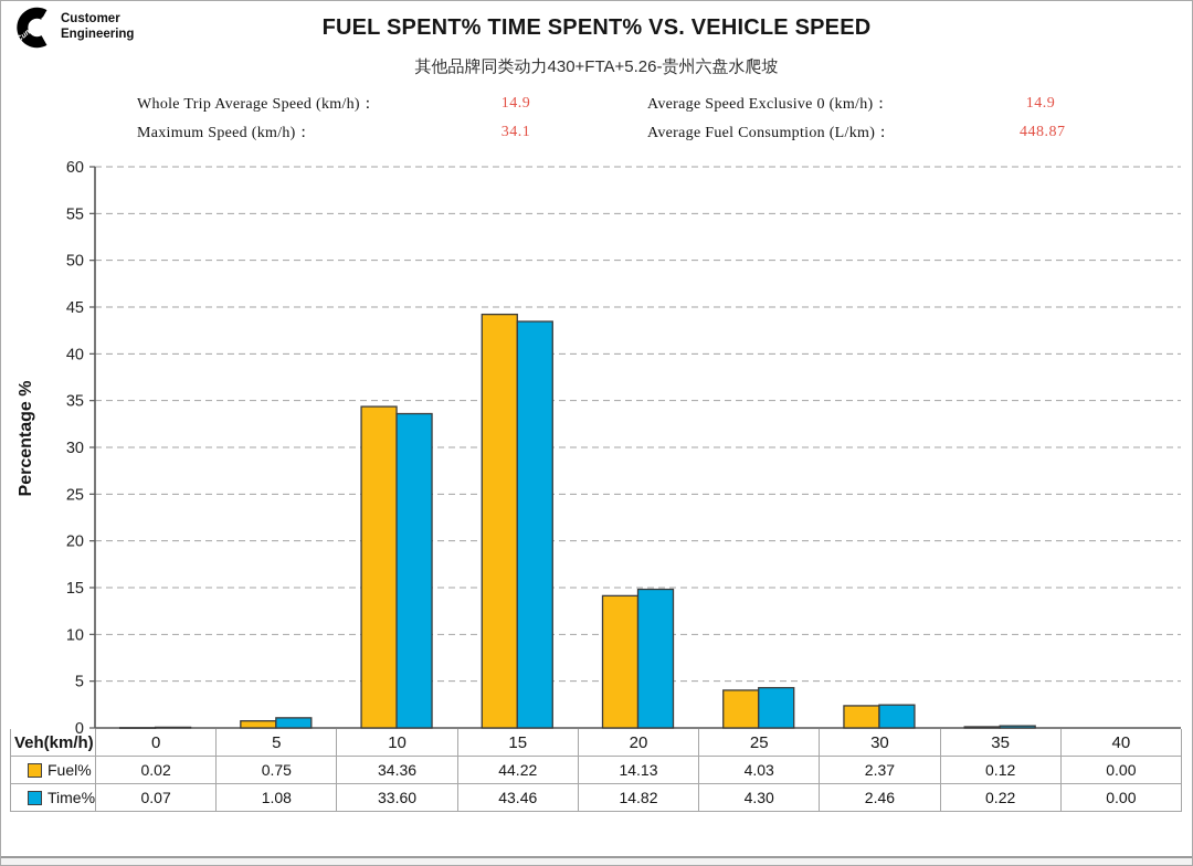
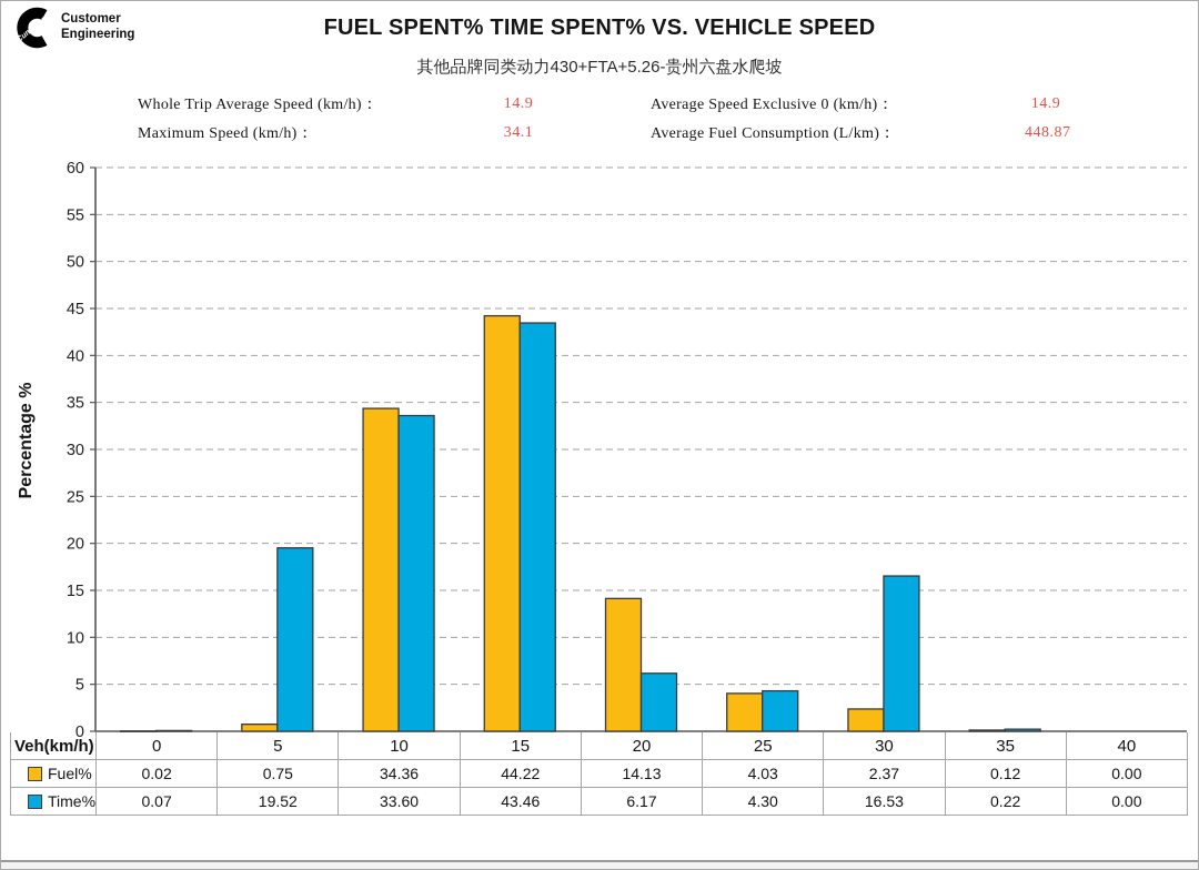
Time%/5: 1.08 -> 19.52
Time%/20: 14.82 -> 6.17
Time%/30: 2.46 -> 16.53
